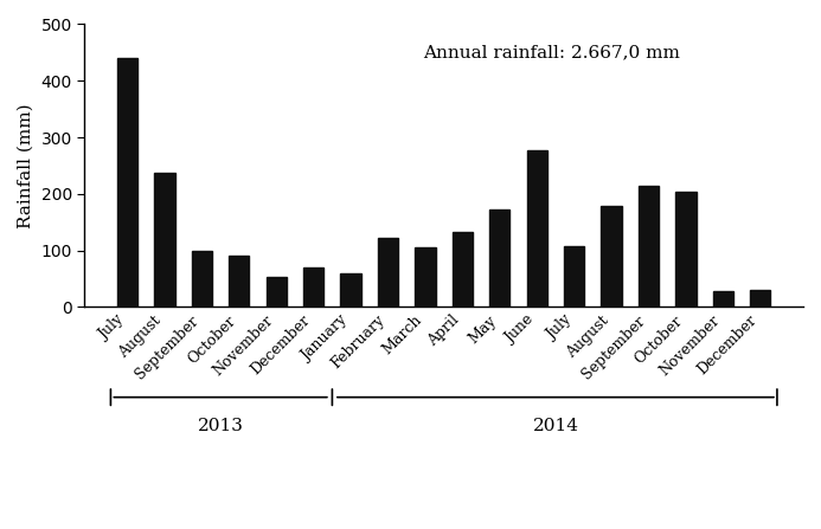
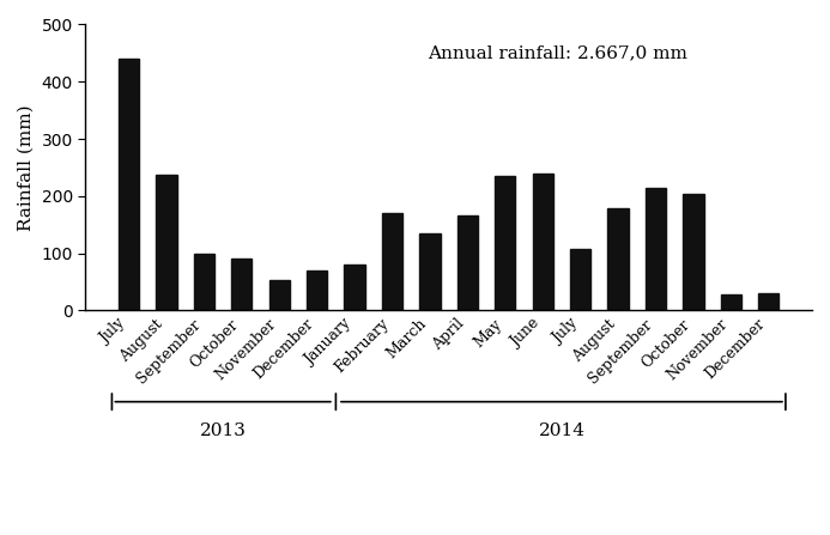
January: 60 -> 80
February: 123 -> 170
March: 105 -> 135
April: 133 -> 165
May: 173 -> 235
June: 278 -> 240
